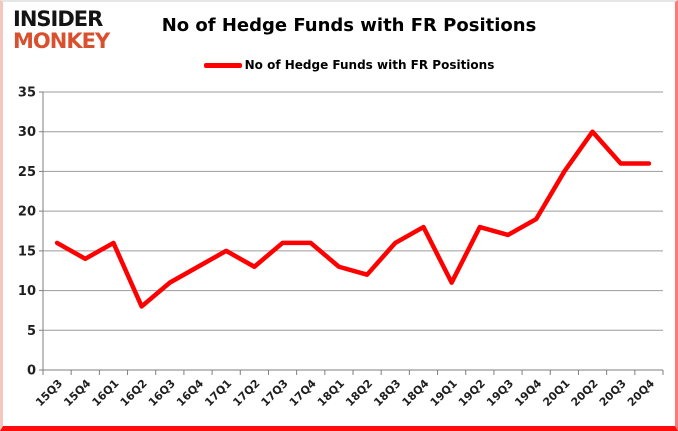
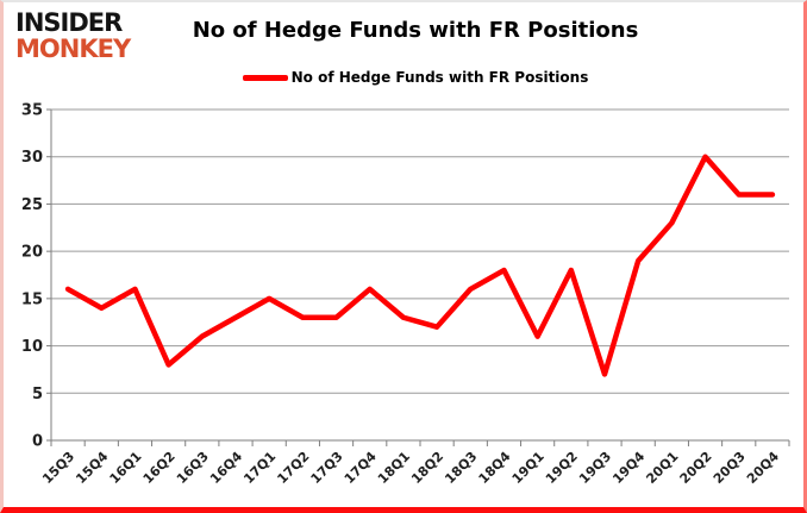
17Q3: 16 -> 13
19Q3: 17 -> 7
20Q1: 25 -> 23
